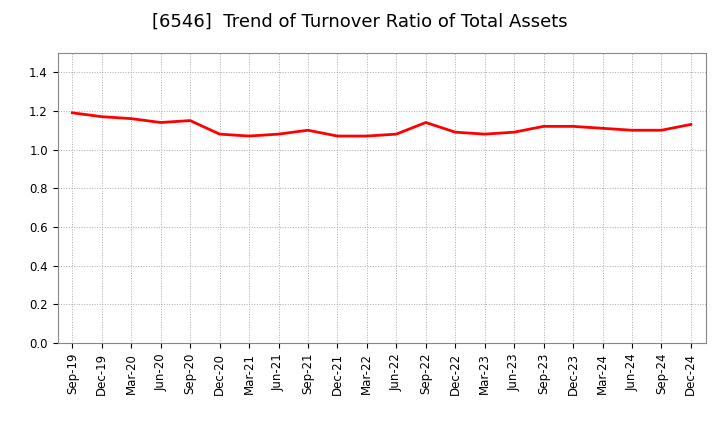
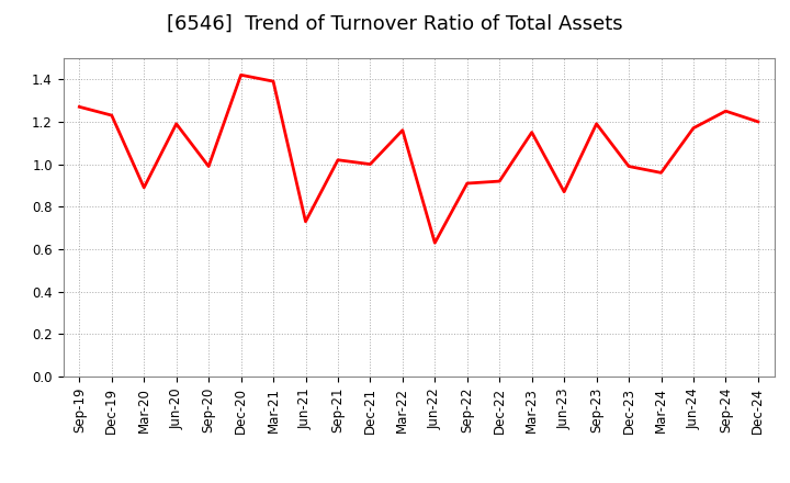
Sep-19: 1.19 -> 1.27
Dec-19: 1.17 -> 1.23
Mar-20: 1.16 -> 0.89
Jun-20: 1.14 -> 1.19
Sep-20: 1.15 -> 0.99
Dec-20: 1.08 -> 1.42
Mar-21: 1.07 -> 1.39
Jun-21: 1.08 -> 0.73
Sep-21: 1.10 -> 1.02
Dec-21: 1.07 -> 1.00
Mar-22: 1.07 -> 1.16
Jun-22: 1.08 -> 0.63
Sep-22: 1.14 -> 0.91
Dec-22: 1.09 -> 0.92
Mar-23: 1.08 -> 1.15
Jun-23: 1.09 -> 0.87
Sep-23: 1.12 -> 1.19
Dec-23: 1.12 -> 0.99
Mar-24: 1.11 -> 0.96
Jun-24: 1.10 -> 1.17
Sep-24: 1.10 -> 1.25
Dec-24: 1.13 -> 1.20
